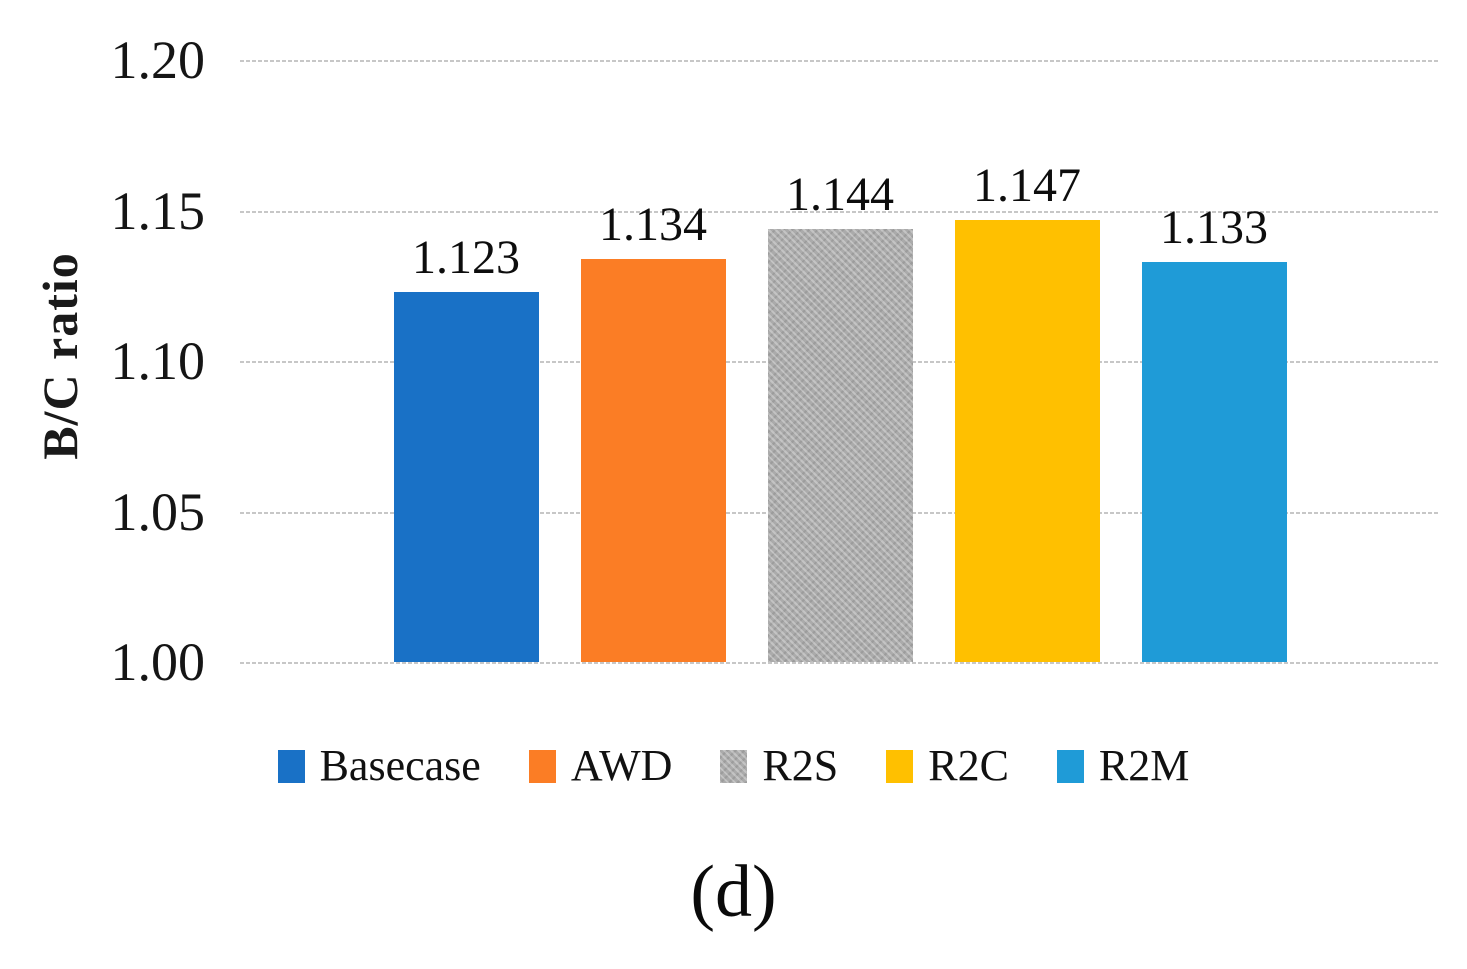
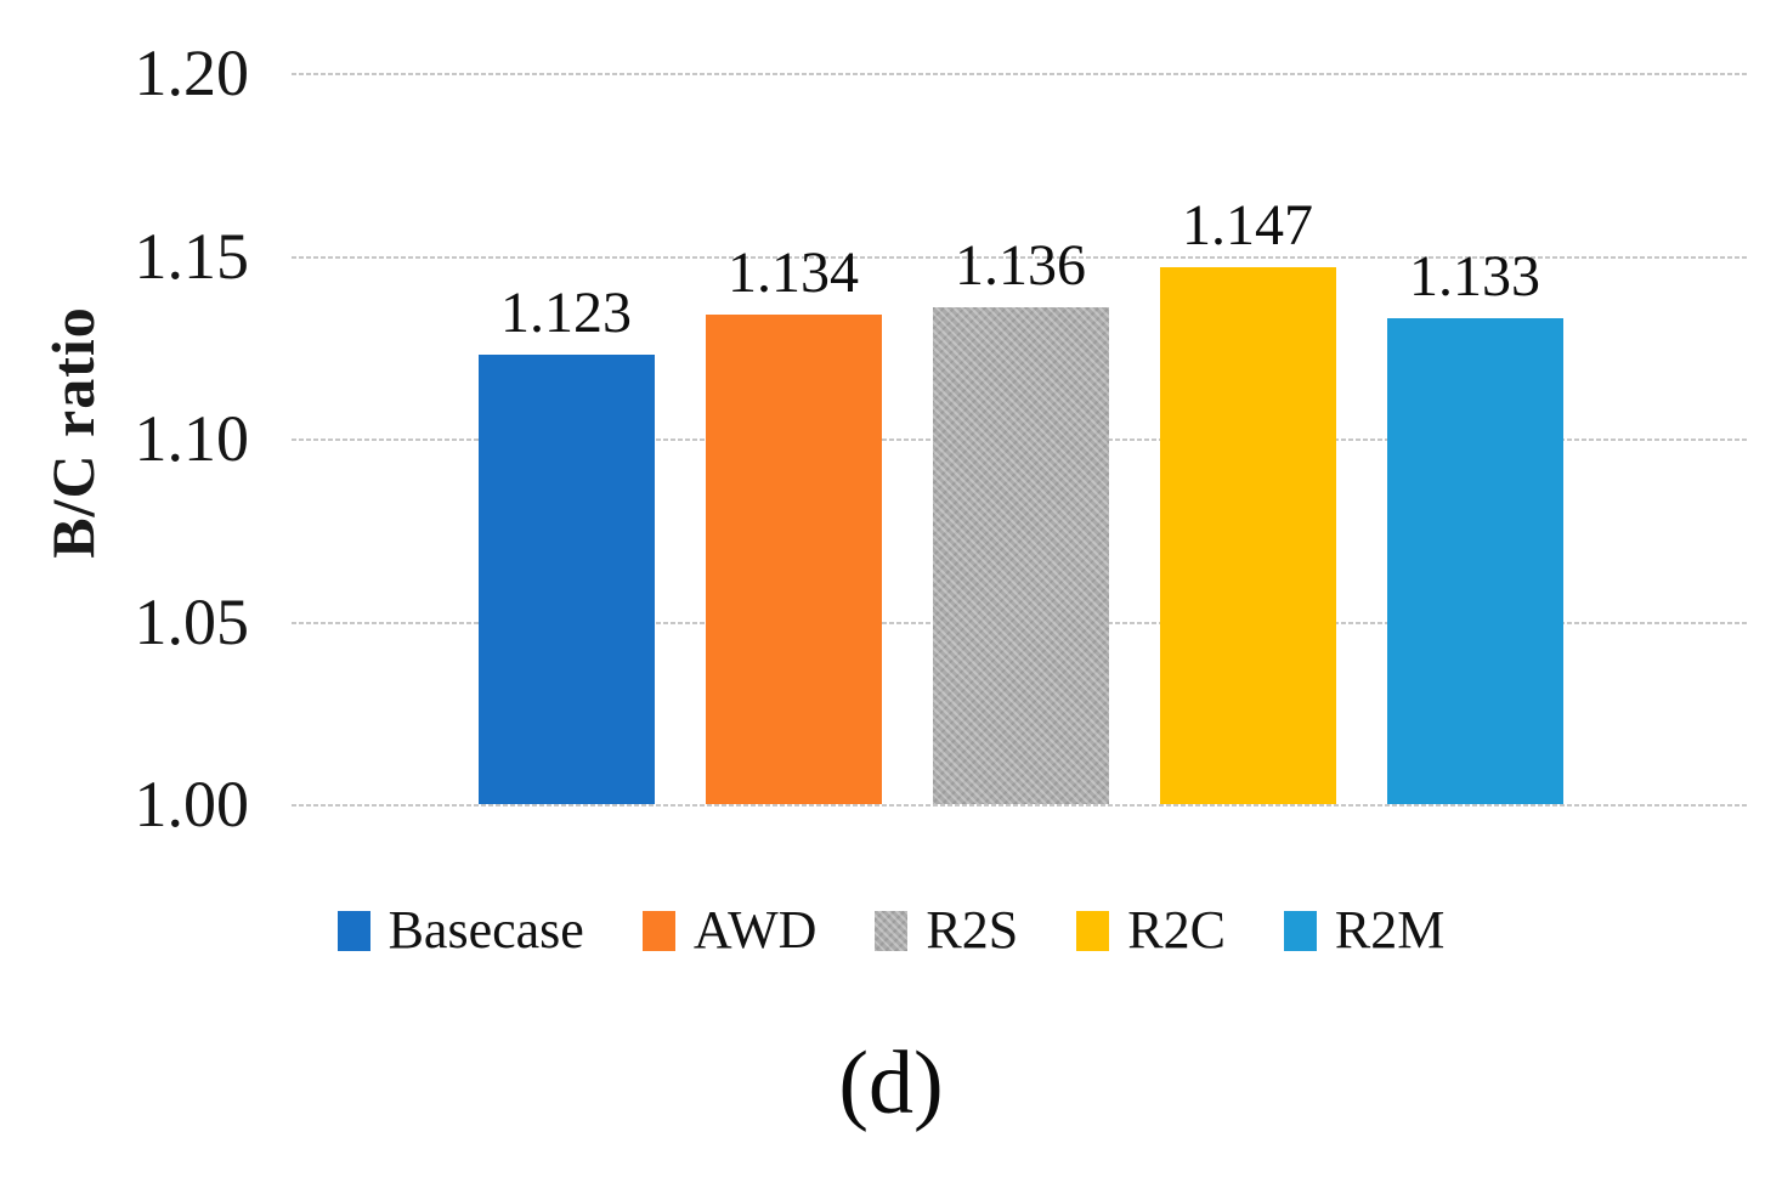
R2S: 1.144 -> 1.136
